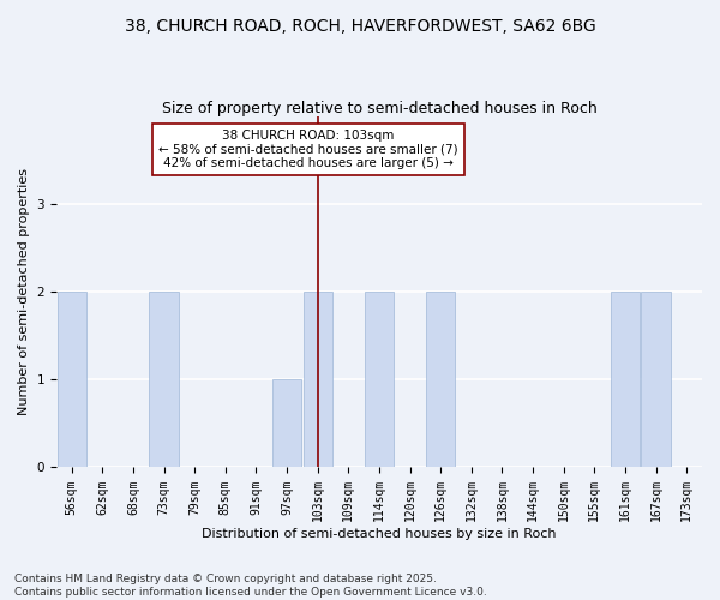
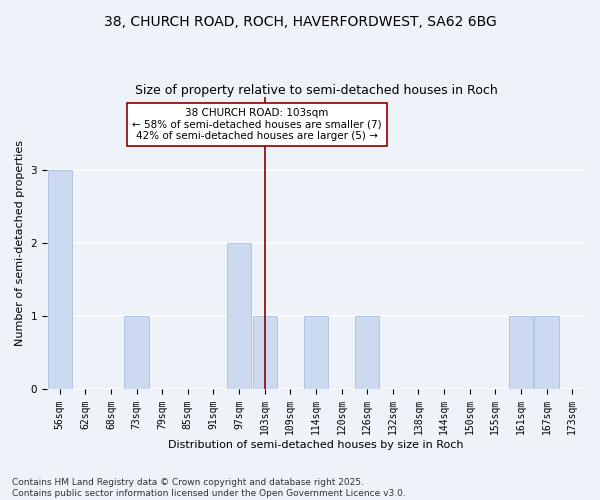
56sqm: 2 -> 3
73sqm: 2 -> 1
97sqm: 1 -> 2
103sqm: 2 -> 1
114sqm: 2 -> 1
126sqm: 2 -> 1
161sqm: 2 -> 1
167sqm: 2 -> 1
